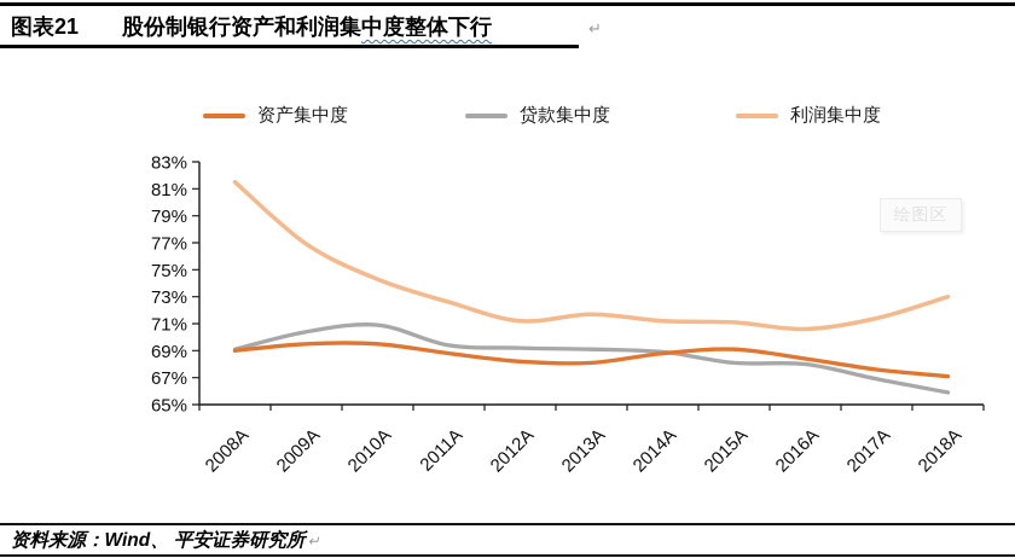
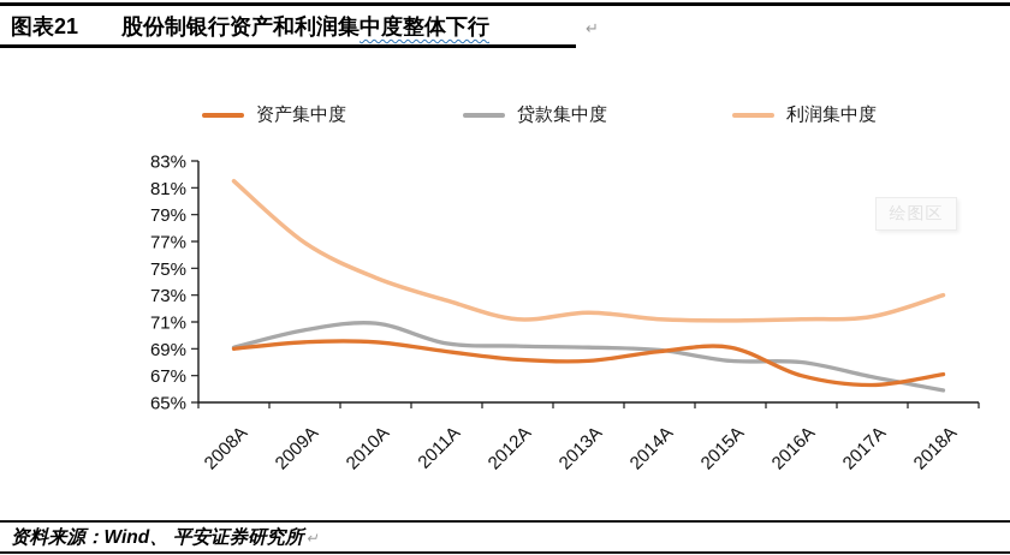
资产集中度/2016A: 68.4% -> 67.0%
利润集中度/2016A: 70.6% -> 71.2%
资产集中度/2017A: 67.6% -> 66.3%
